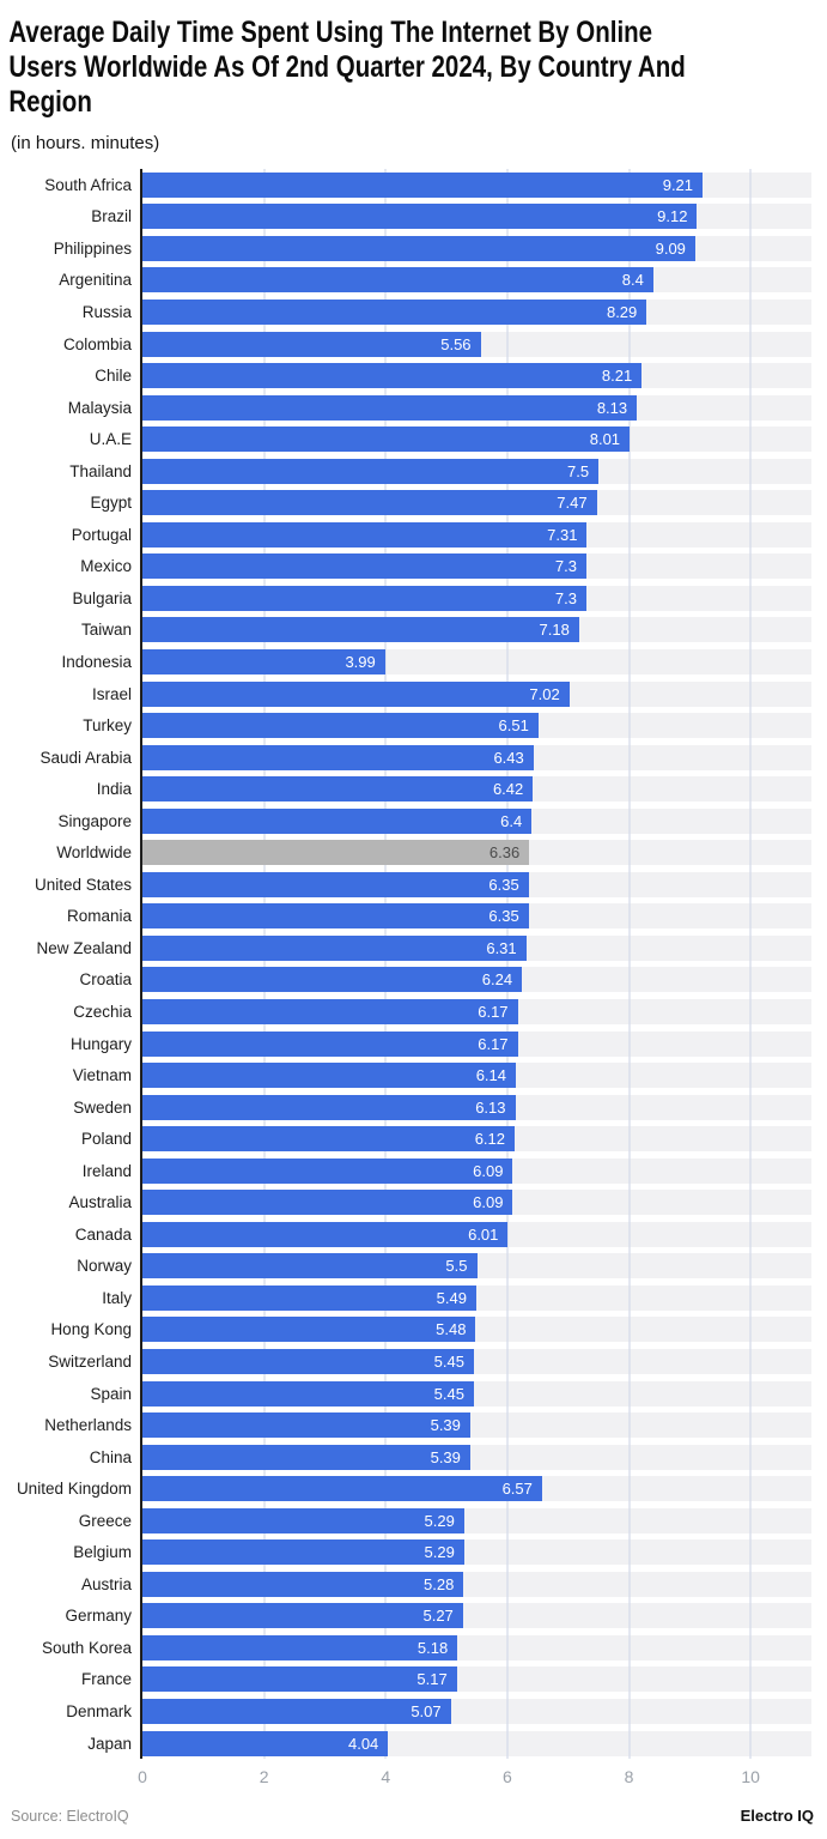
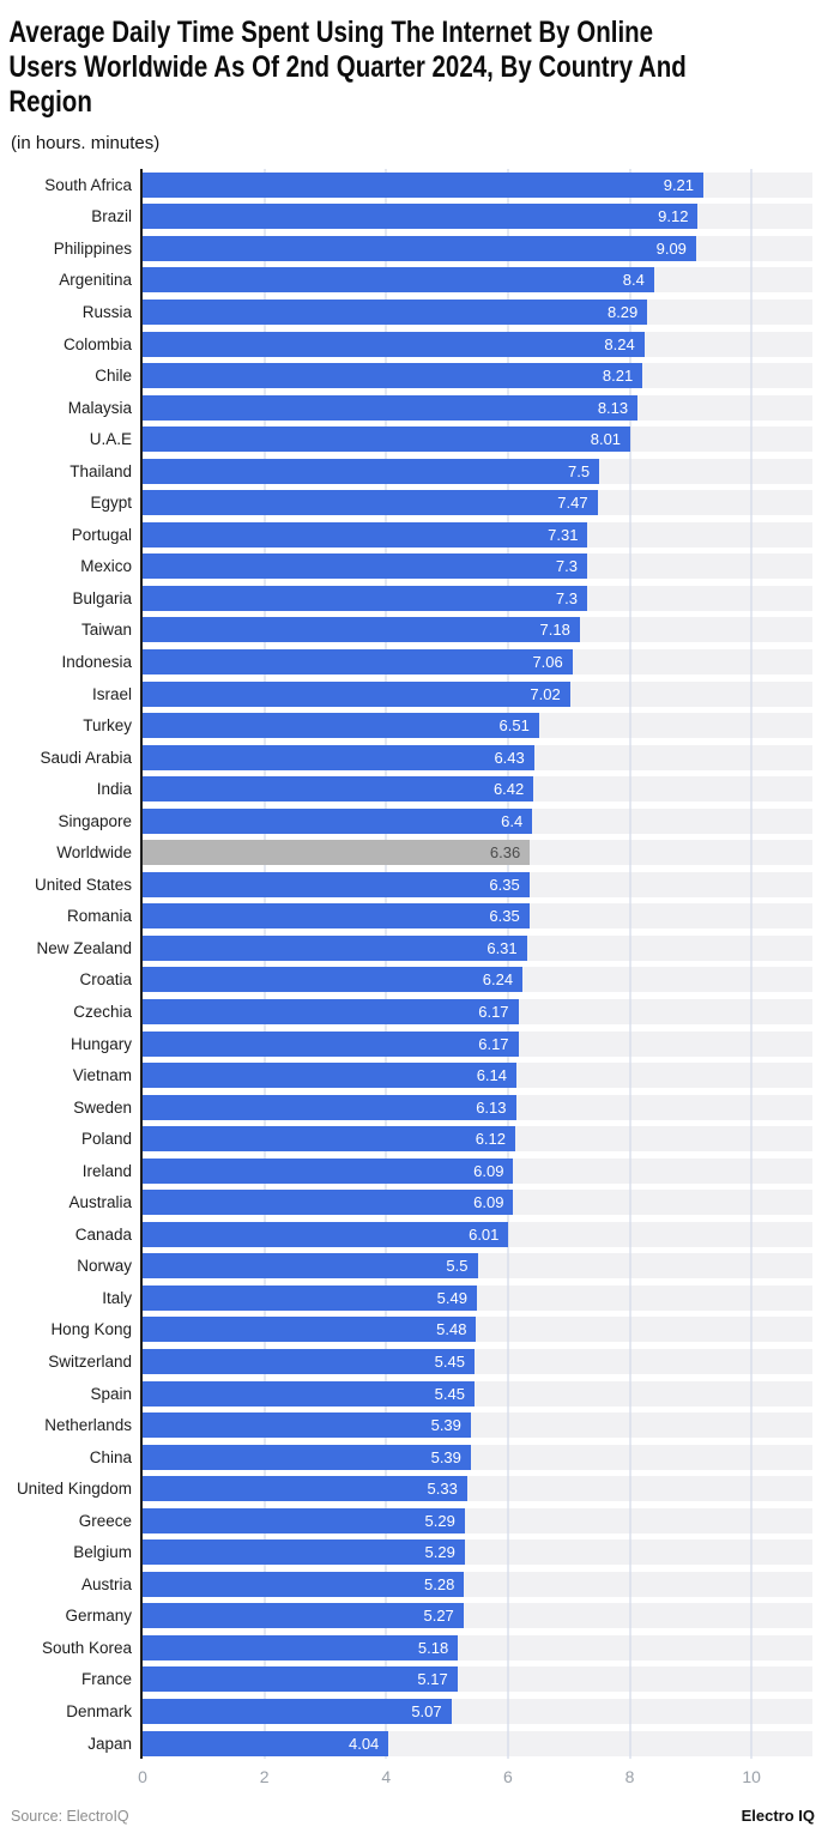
Colombia: 5.56 -> 8.24
Indonesia: 3.99 -> 7.06
United Kingdom: 6.57 -> 5.33
